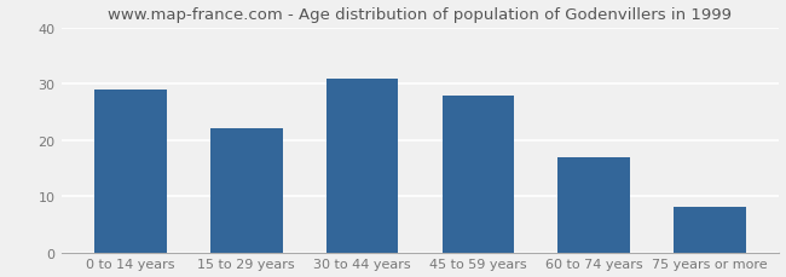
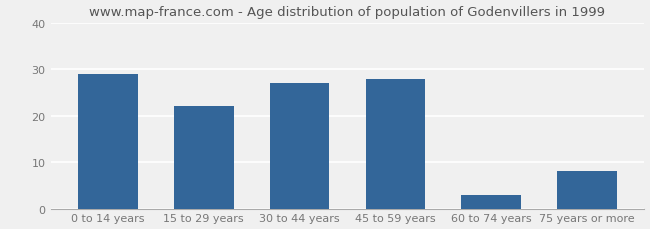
30 to 44 years: 31 -> 27
60 to 74 years: 17 -> 3
